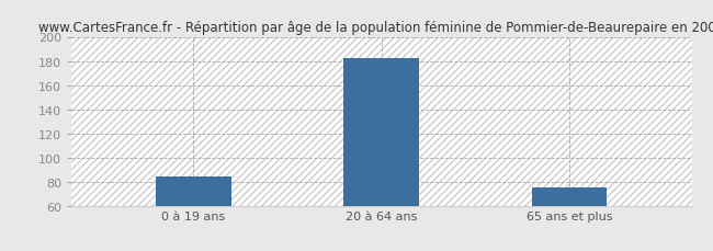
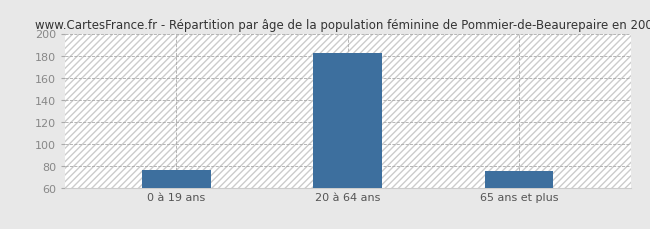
0 à 19 ans: 84 -> 76
